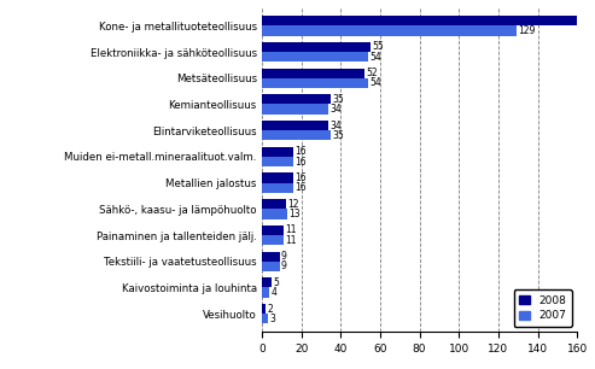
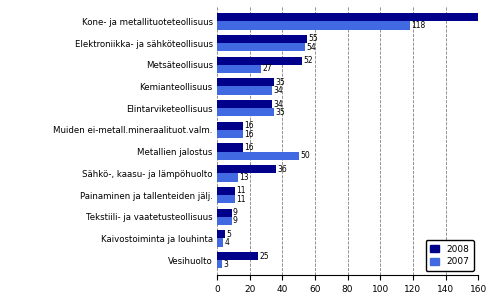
2007/Kone- ja metallituoteteollisuus: 129 -> 118
2007/Metsäteollisuus: 54 -> 27
2007/Metallien jalostus: 16 -> 50
2008/Sähkö-, kaasu- ja lämpöhuolto: 12 -> 36
2008/Vesihuolto: 2 -> 25
